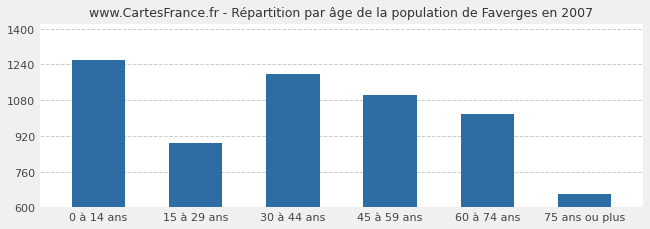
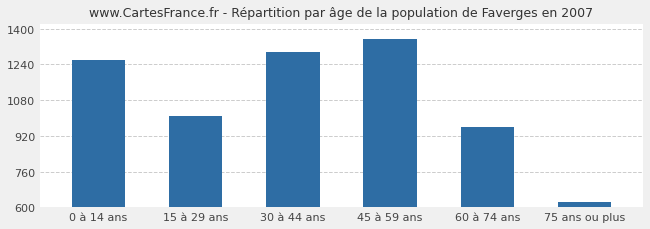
15 à 29 ans: 890 -> 1010
30 à 44 ans: 1195 -> 1295
45 à 59 ans: 1105 -> 1355
60 à 74 ans: 1020 -> 960
75 ans ou plus: 660 -> 622
